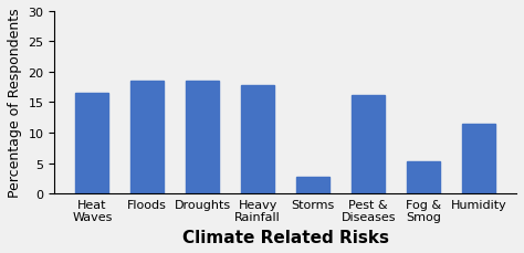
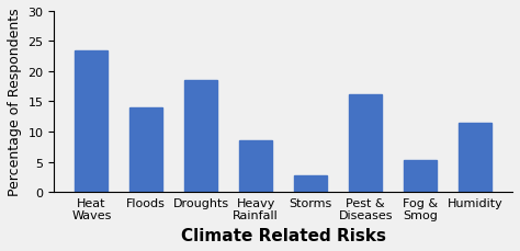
Heat Waves: 16.6 -> 23.5
Floods: 18.6 -> 14.0
Heavy Rainfall: 17.8 -> 8.5
